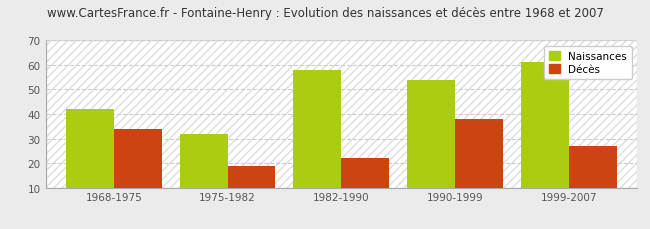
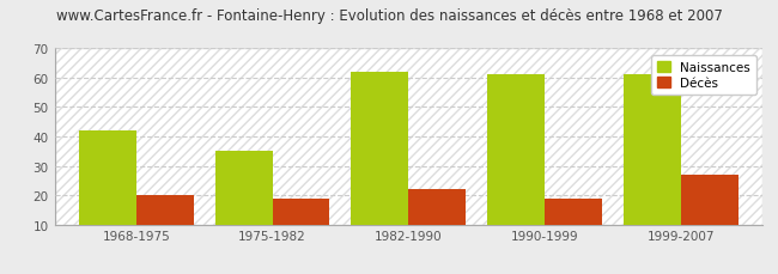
Décès/1968-1975: 34 -> 20
Naissances/1975-1982: 32 -> 35
Naissances/1982-1990: 58 -> 62
Naissances/1990-1999: 54 -> 61
Décès/1990-1999: 38 -> 19
